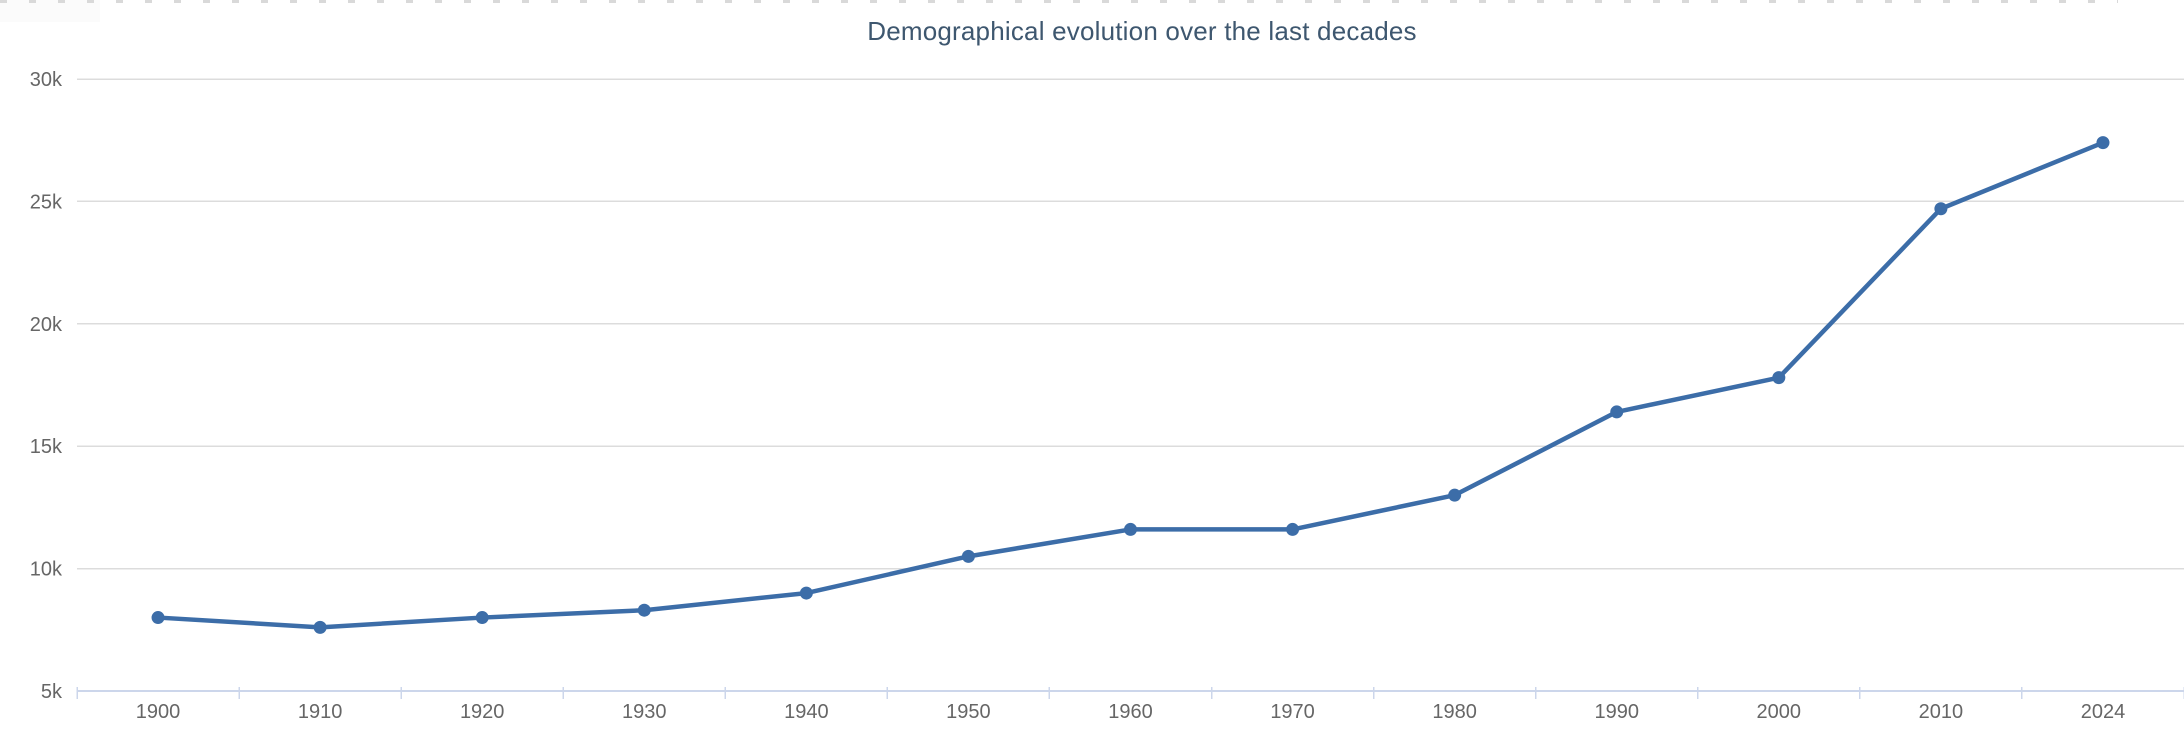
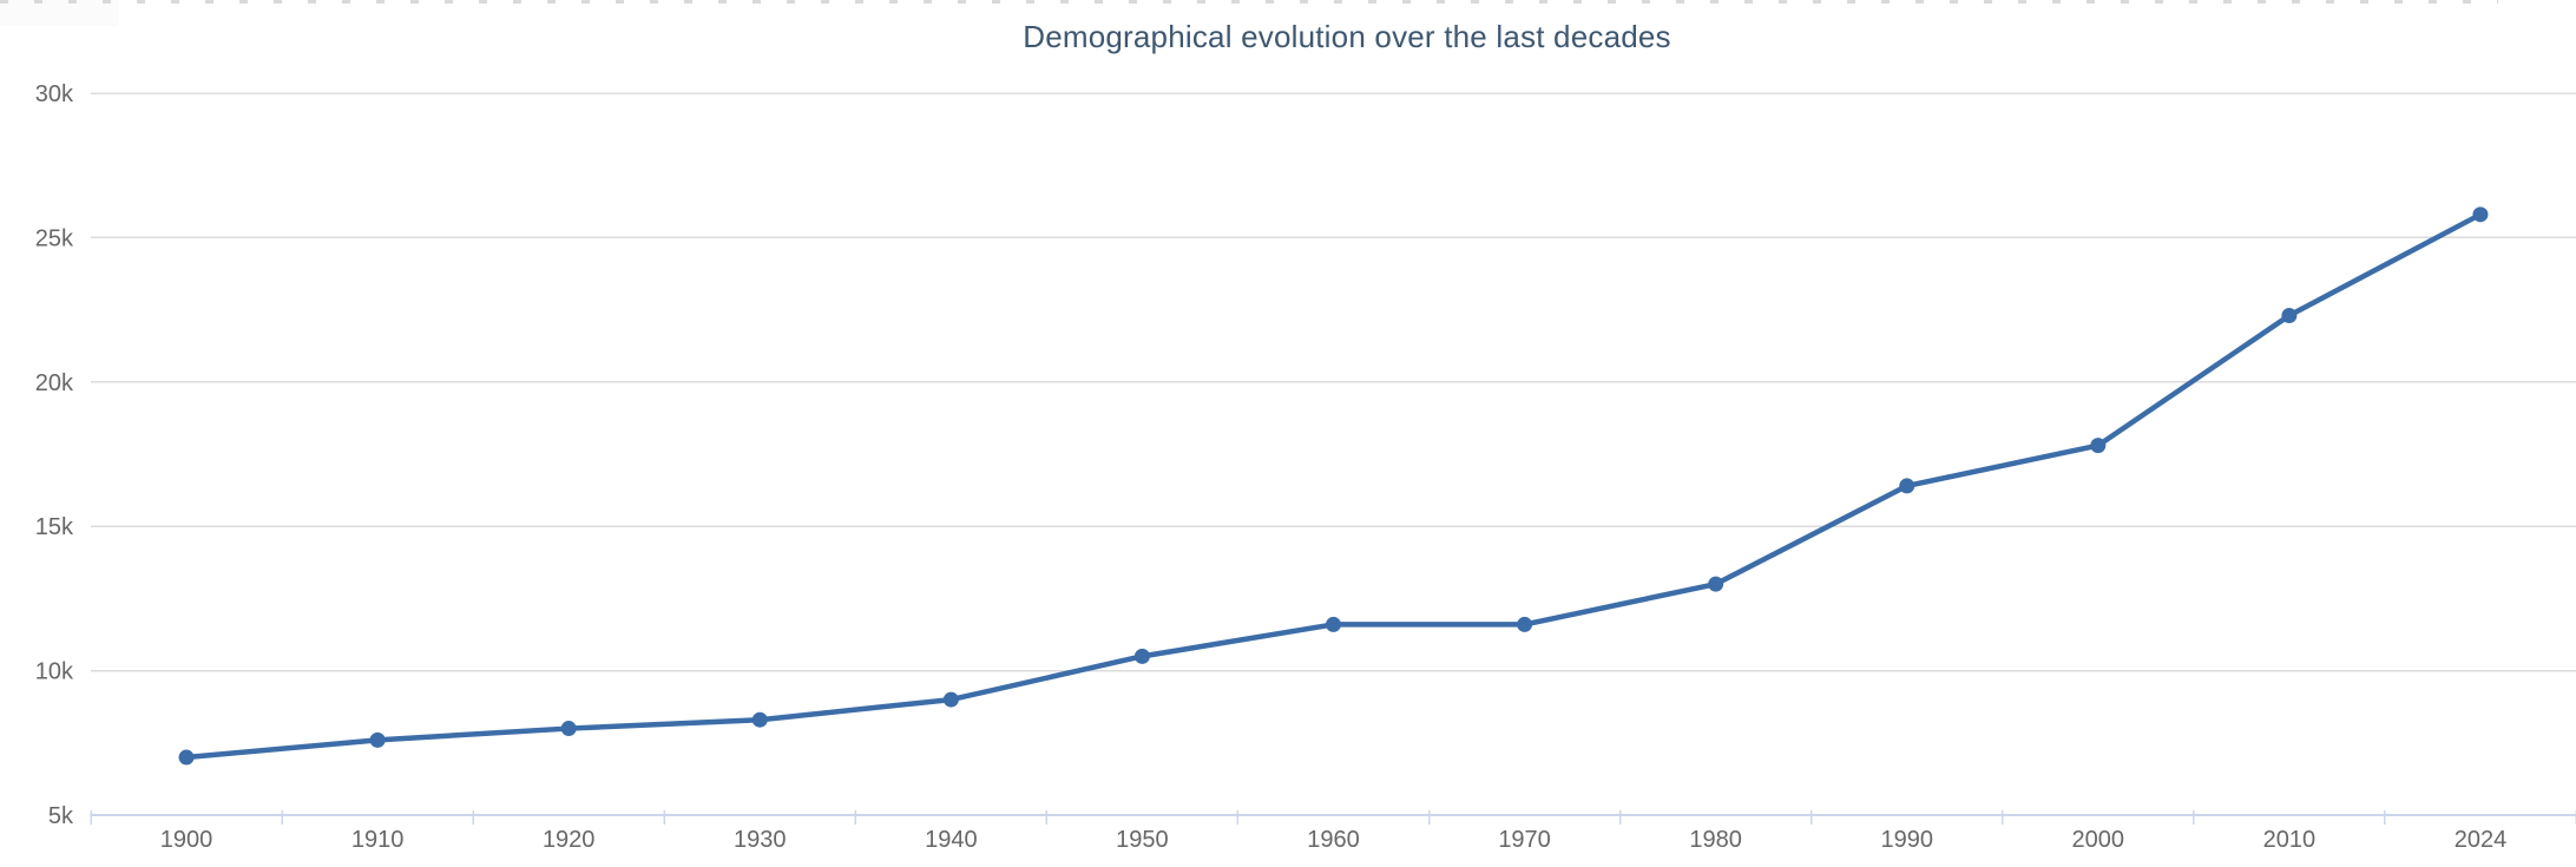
1900: 8.0k -> 7.0k
2010: 24.7k -> 22.3k
2024: 27.4k -> 25.8k
